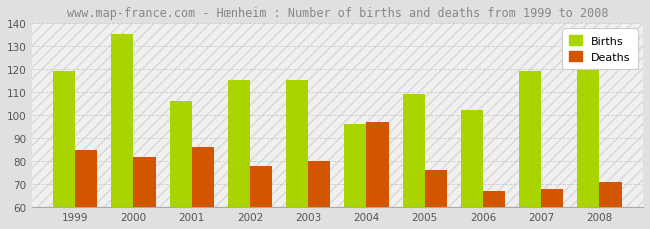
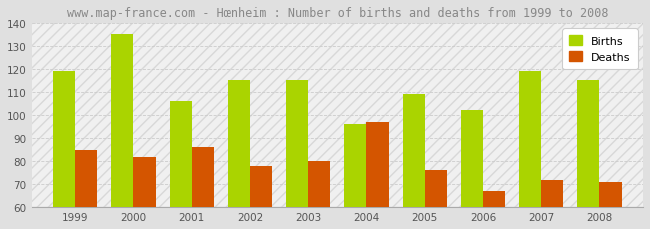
Deaths/2007: 68 -> 72
Births/2008: 120 -> 115
